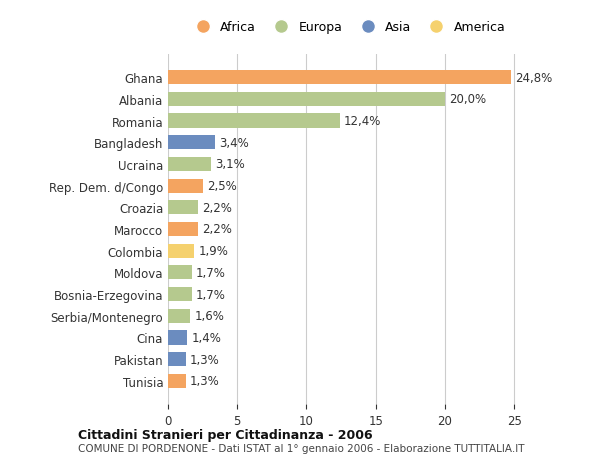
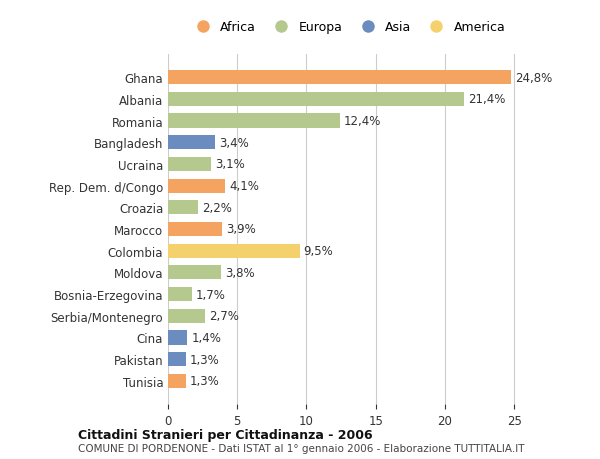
Albania: 20,0% -> 21,4%
Rep. Dem. d/Congo: 2,5% -> 4,1%
Marocco: 2,2% -> 3,9%
Colombia: 1,9% -> 9,5%
Moldova: 1,7% -> 3,8%
Serbia/Montenegro: 1,6% -> 2,7%
